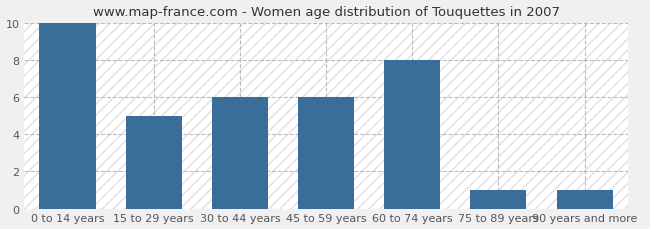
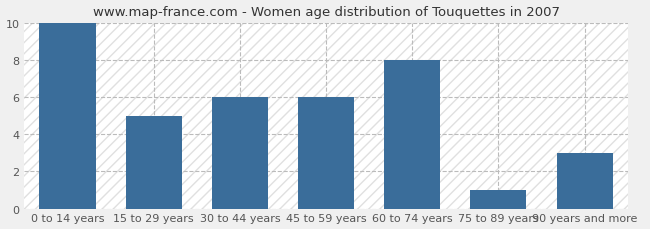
90 years and more: 1 -> 3
